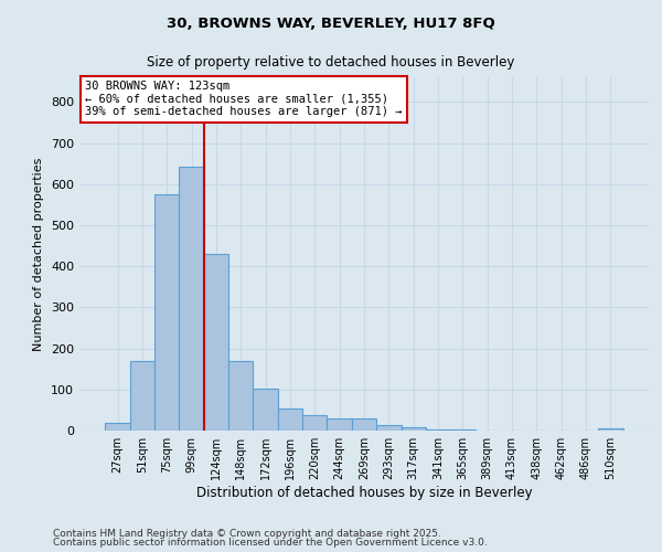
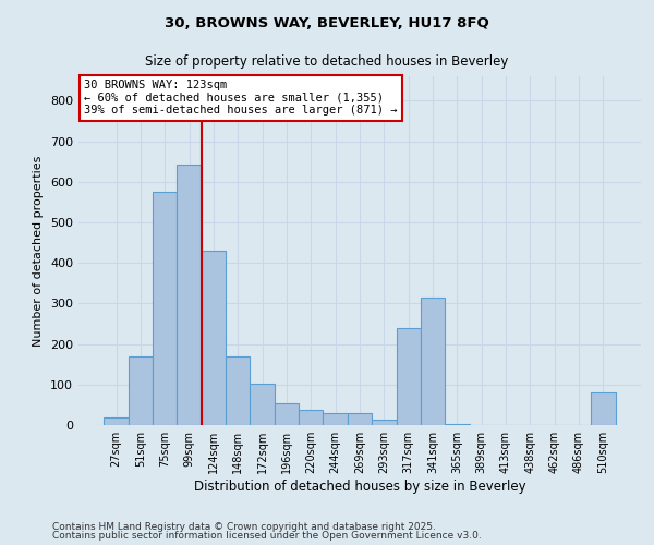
317sqm: 8 -> 240
341sqm: 4 -> 315
510sqm: 5 -> 80
